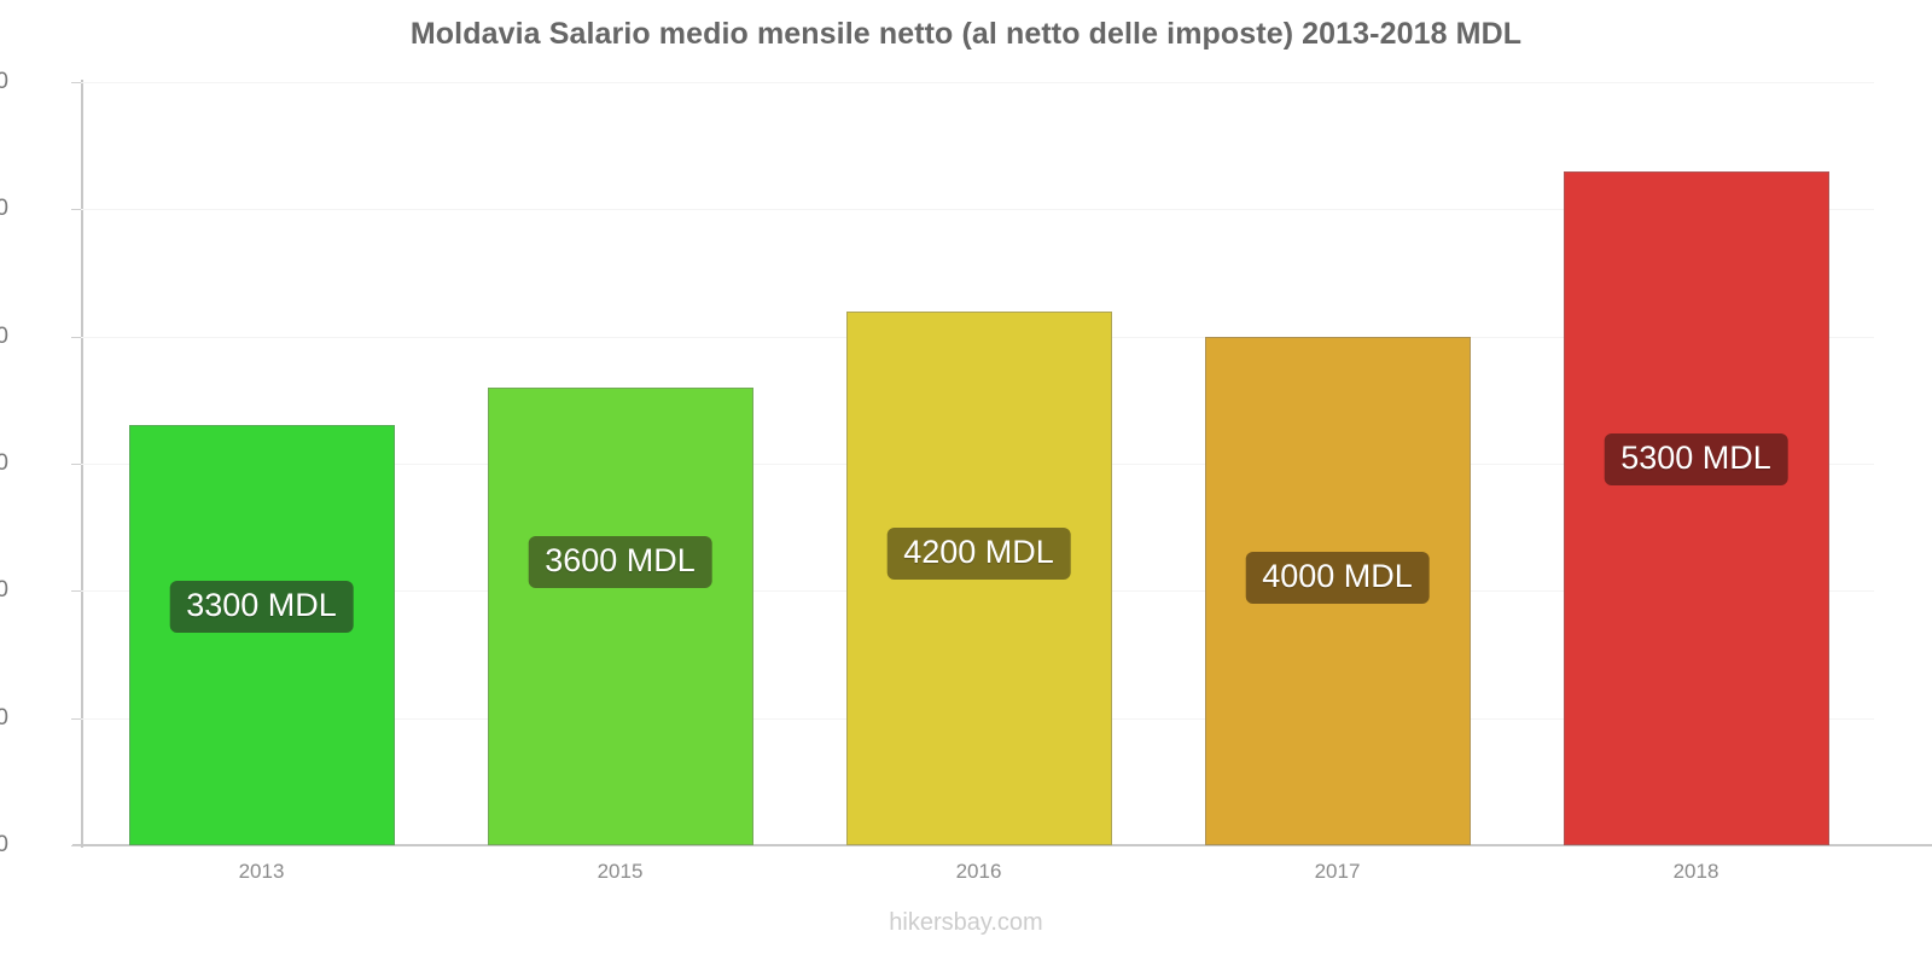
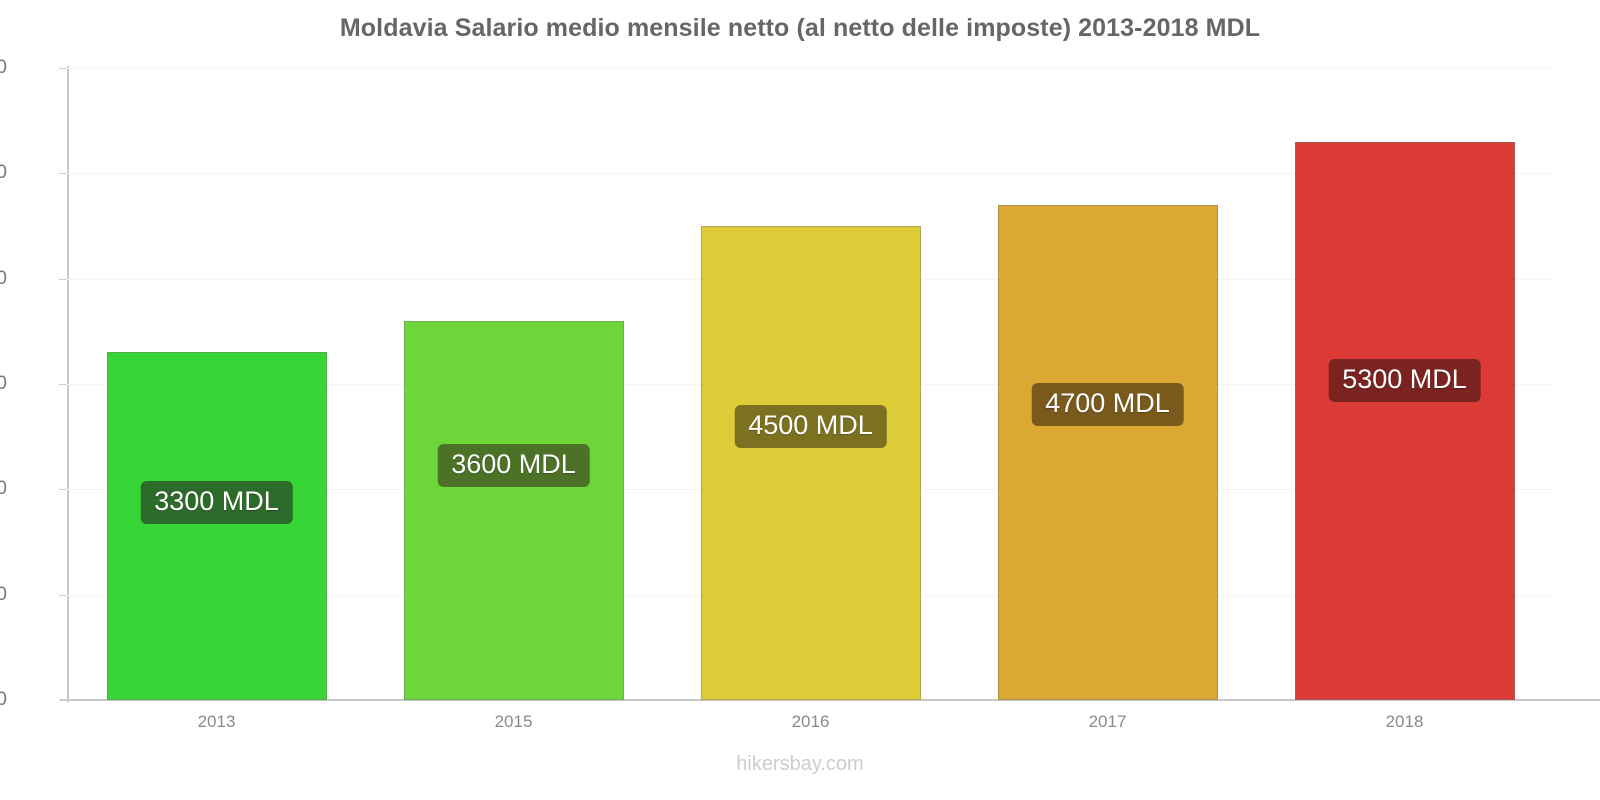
2016: 4200 -> 4500
2017: 4000 -> 4700
